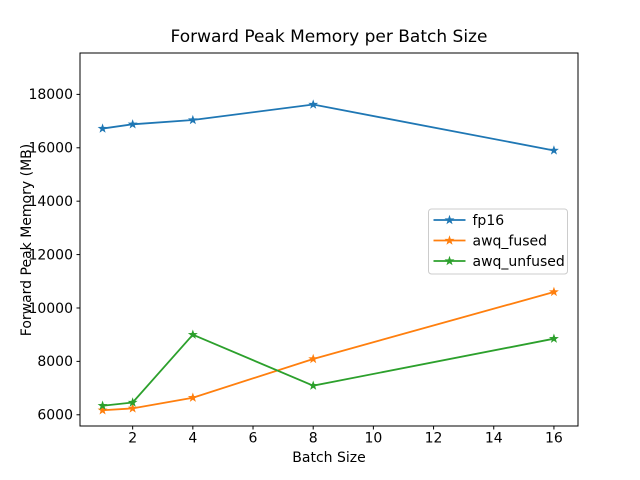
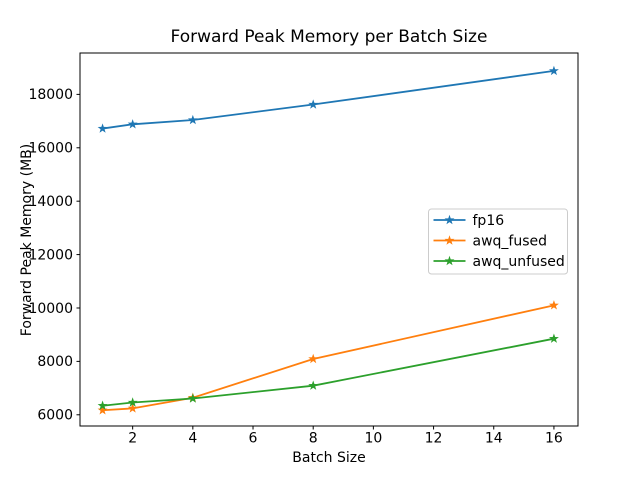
awq_unfused/4: 9000 -> 6600
fp16/16: 15900 -> 18900
awq_fused/16: 10600 -> 10100
